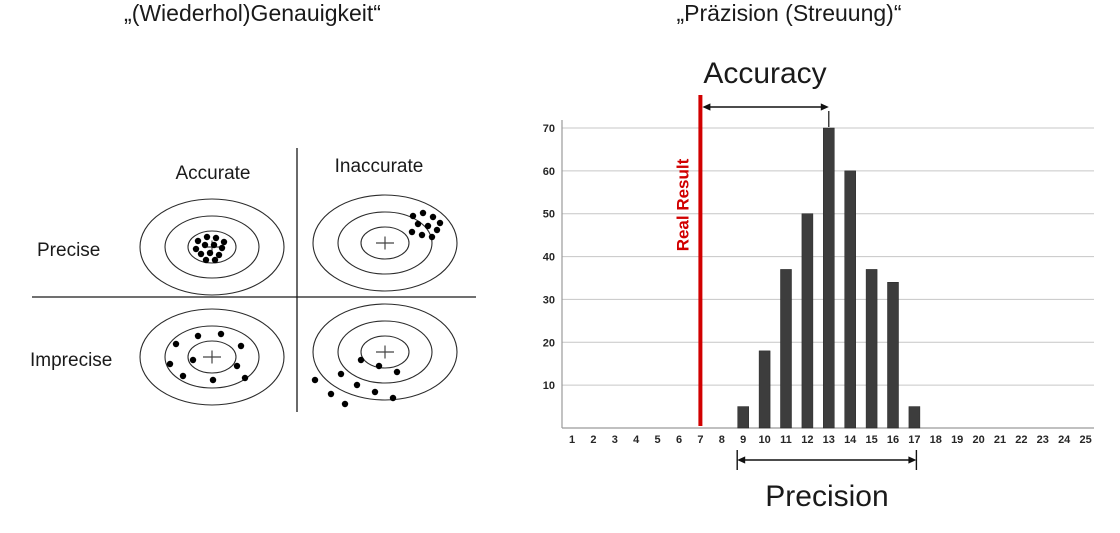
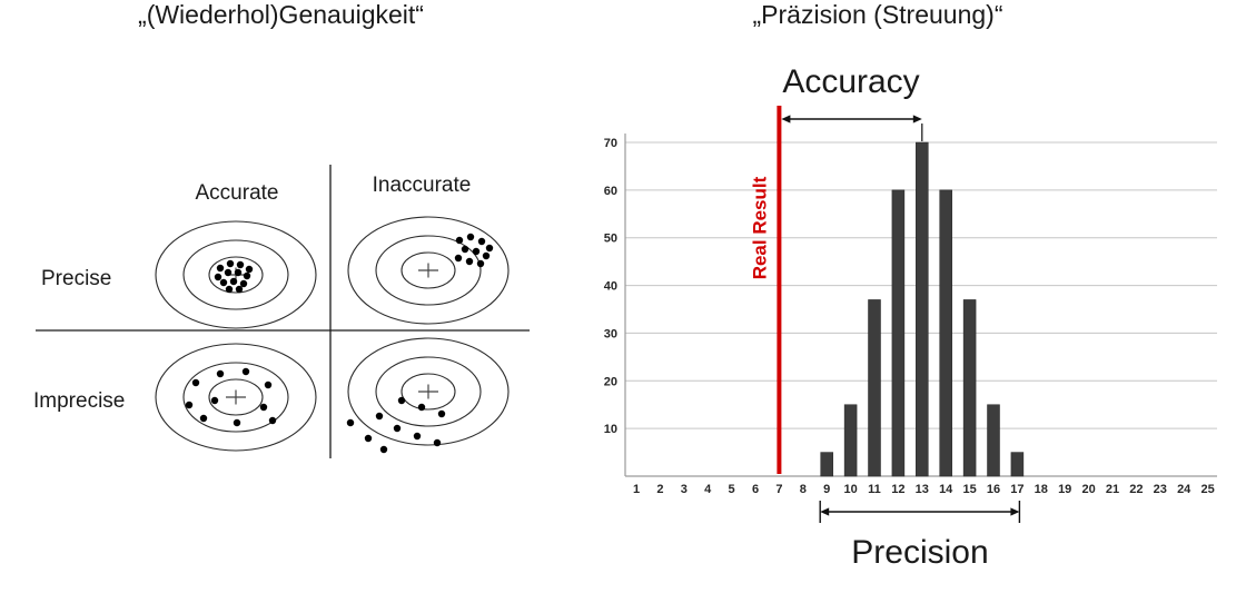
10: 18 -> 15
12: 50 -> 60
16: 34 -> 15
